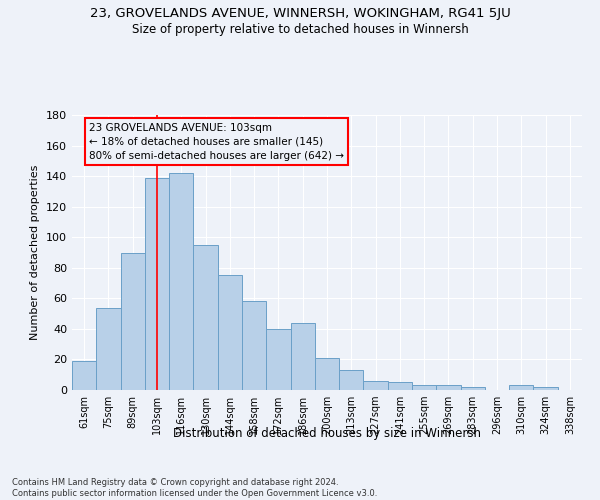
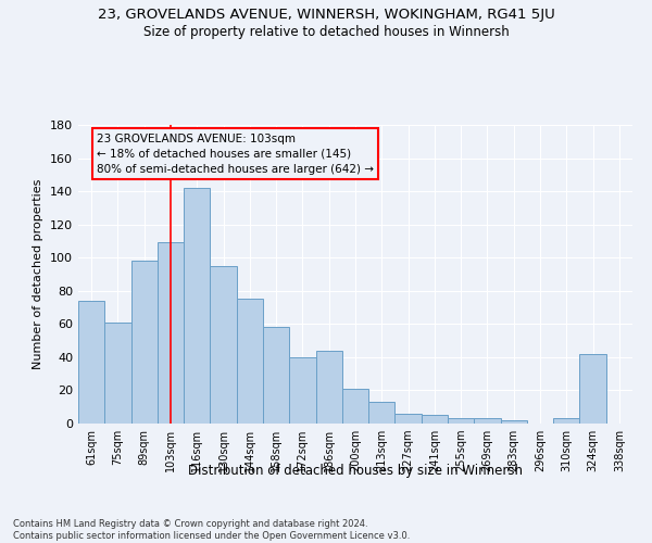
61sqm: 19 -> 74
75sqm: 54 -> 61
89sqm: 90 -> 98
103sqm: 139 -> 109
324sqm: 2 -> 42
